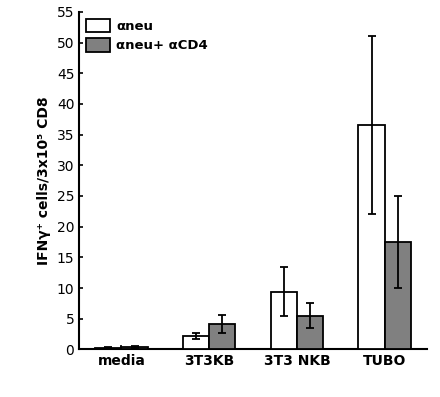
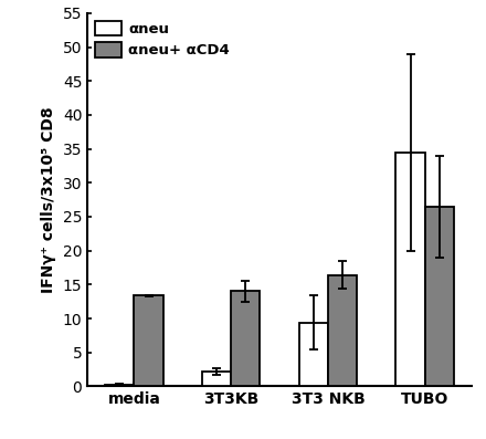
αneu+ αCD4/media: 0.4 -> 13.4
αneu+ αCD4/3T3KB: 4.1 -> 14.0
αneu+ αCD4/3T3 NKB: 5.5 -> 16.4
αneu/TUBO: 36.5 -> 34.4
αneu+ αCD4/TUBO: 17.5 -> 26.4
